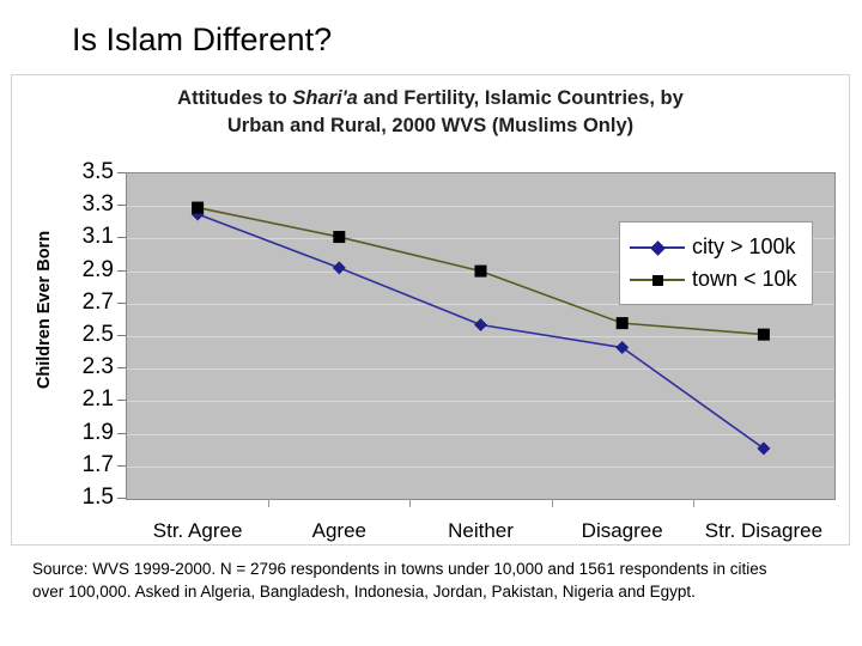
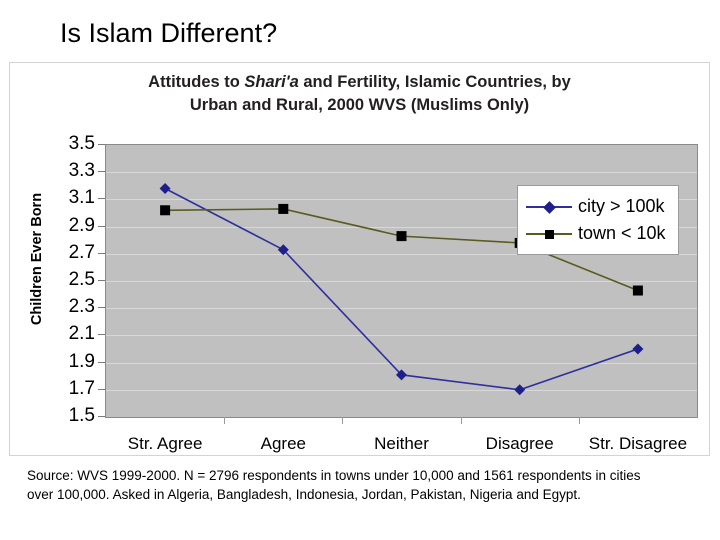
city > 100k/Str. Agree: 3.25 -> 3.18
town < 10k/Str. Agree: 3.29 -> 3.02
city > 100k/Agree: 2.92 -> 2.73
town < 10k/Agree: 3.11 -> 3.03
city > 100k/Neither: 2.57 -> 1.81
town < 10k/Neither: 2.90 -> 2.83
city > 100k/Disagree: 2.43 -> 1.70
town < 10k/Disagree: 2.58 -> 2.78
city > 100k/Str. Disagree: 1.81 -> 2.00
town < 10k/Str. Disagree: 2.51 -> 2.43
